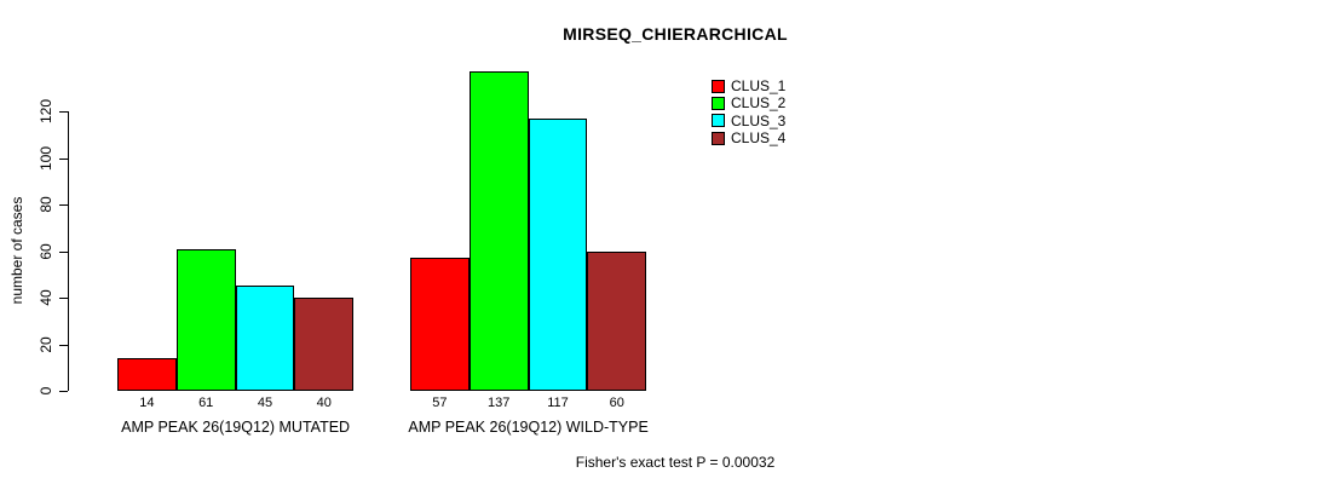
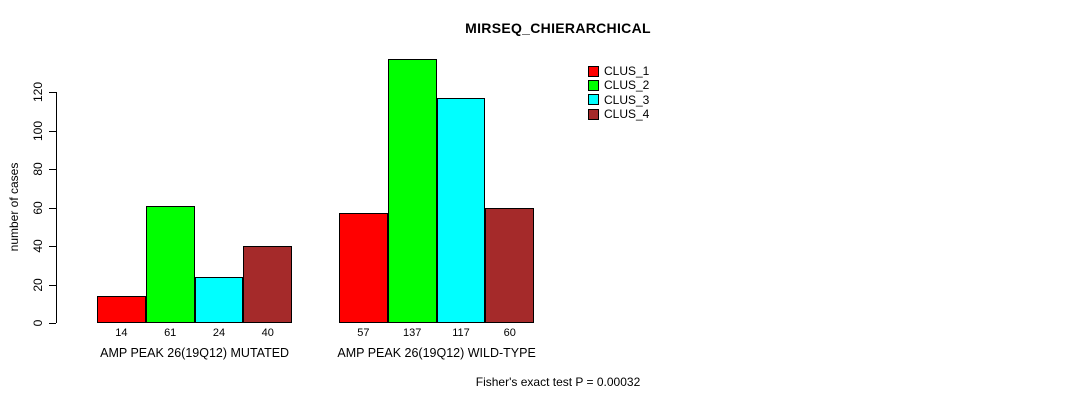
CLUS_3/AMP PEAK 26(19Q12) MUTATED: 45 -> 24
